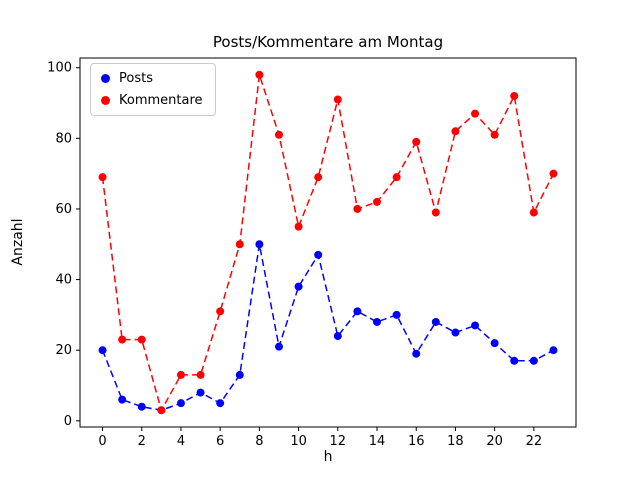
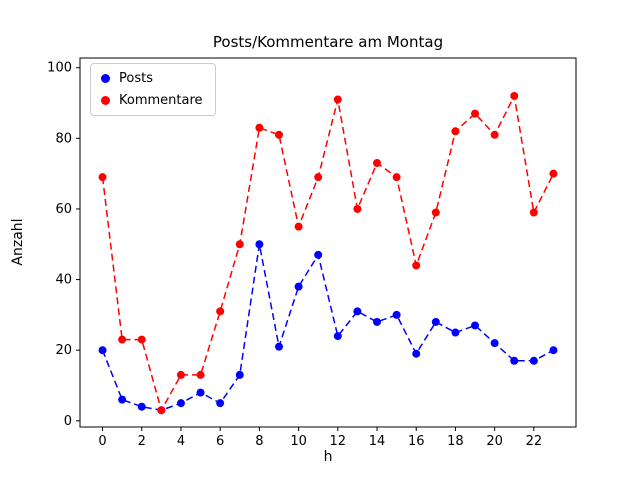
Kommentare/8: 98 -> 83
Kommentare/14: 62 -> 73
Kommentare/16: 79 -> 44
